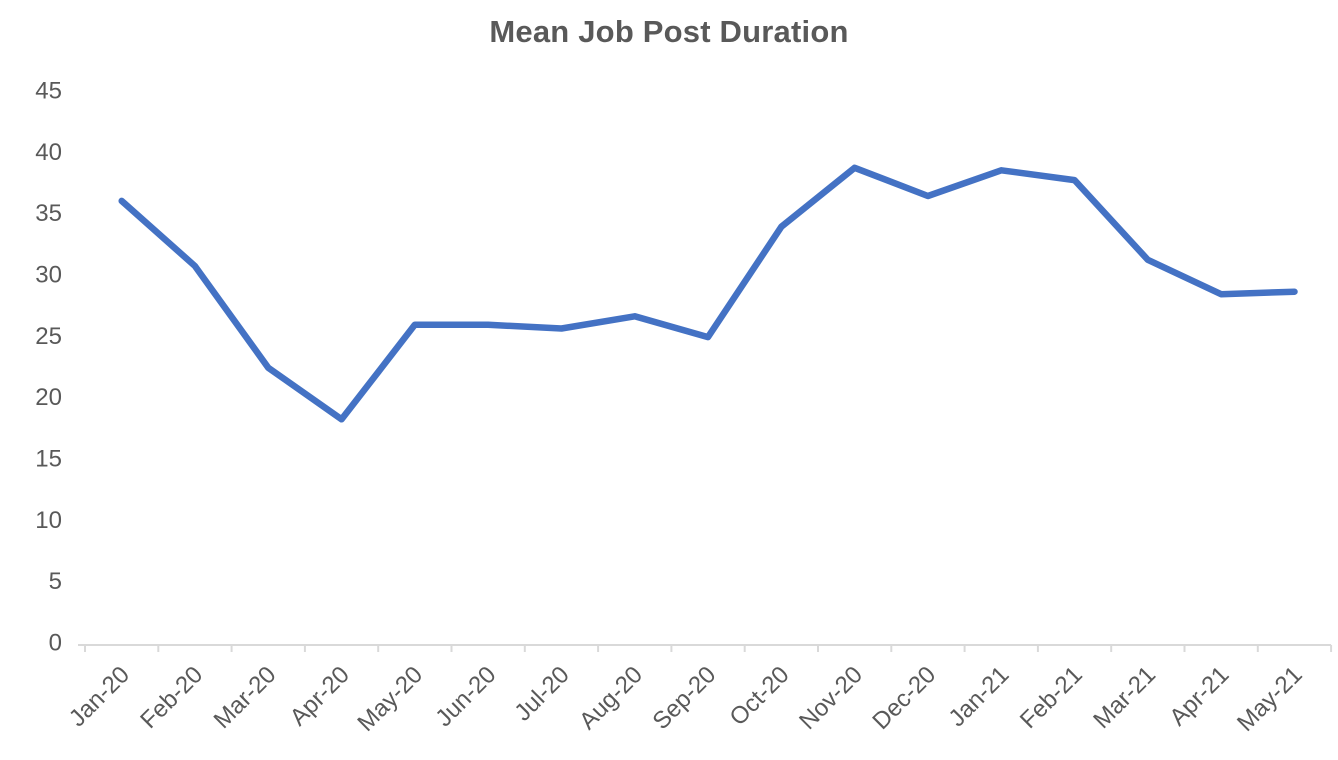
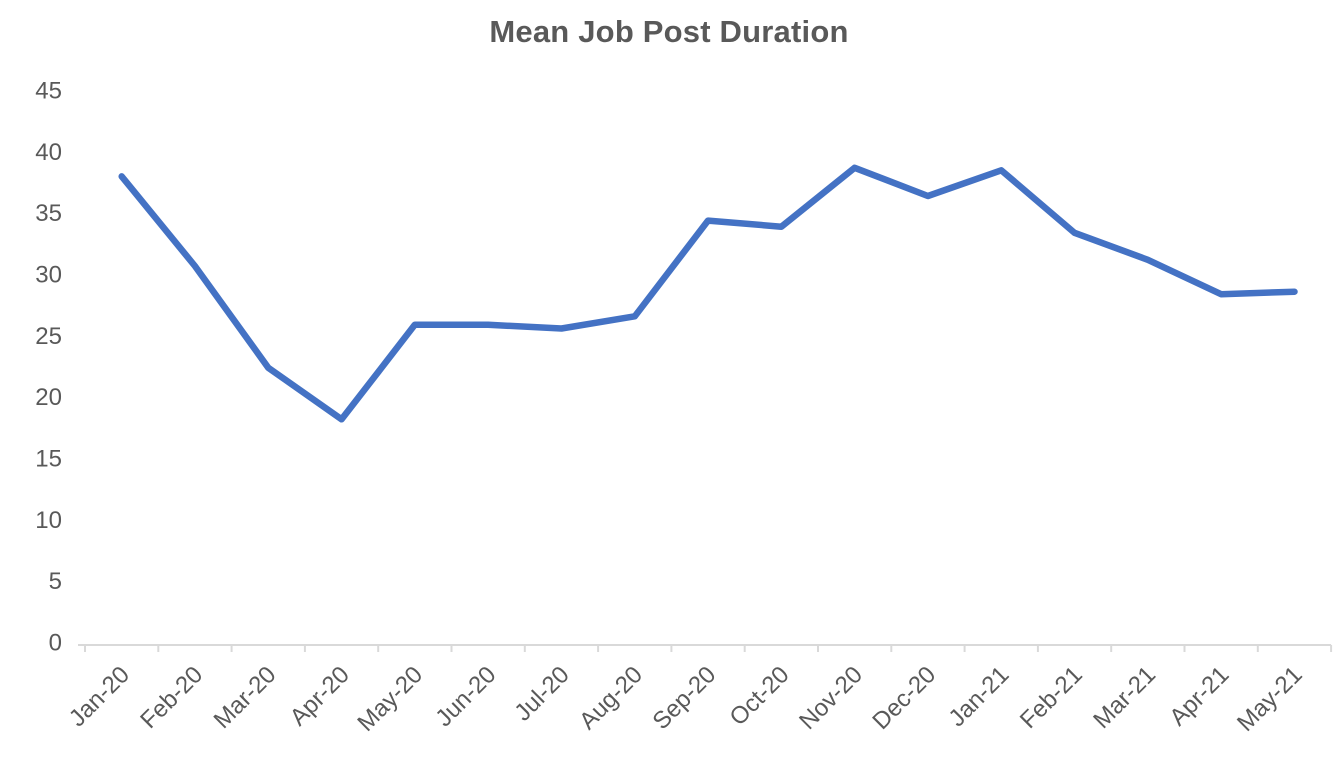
Jan-20: 36.2 -> 38.2
Sep-20: 25.1 -> 34.6
Feb-21: 37.9 -> 33.6
